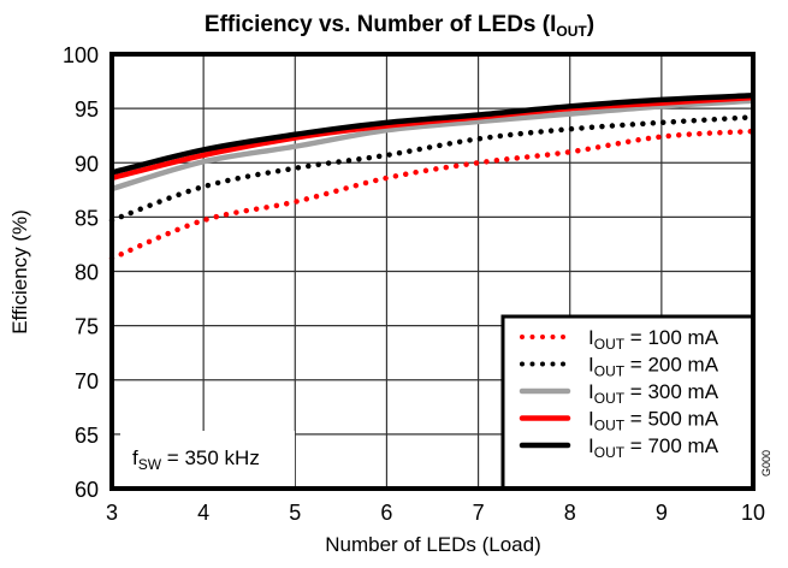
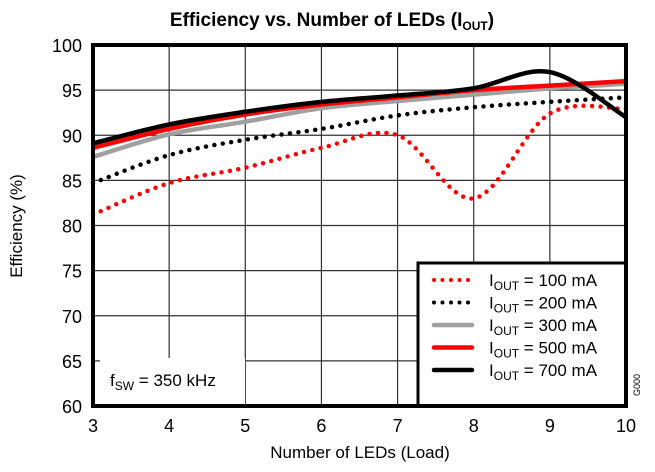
IOUT = 100 mA/8: 91 -> 83
IOUT = 700 mA/9: 96 -> 97
IOUT = 700 mA/10: 96 -> 92
